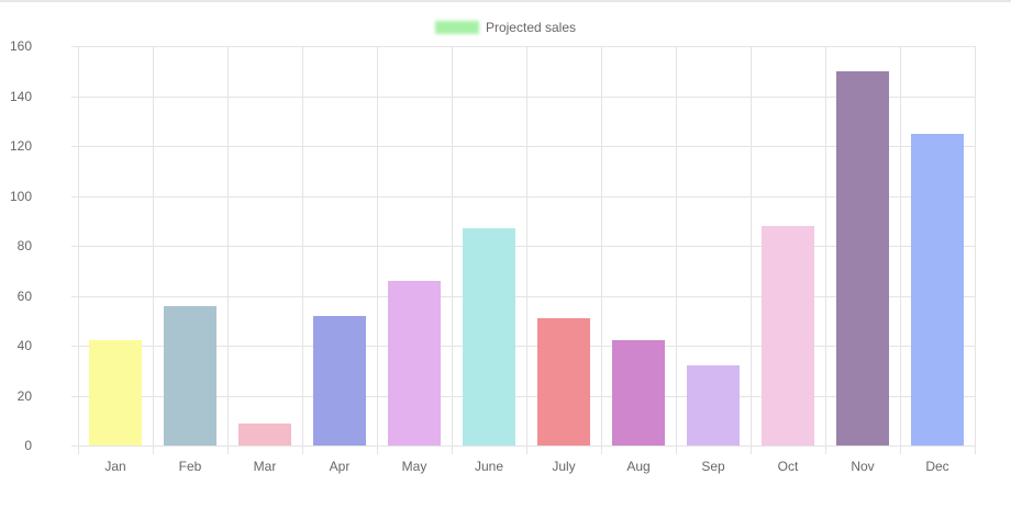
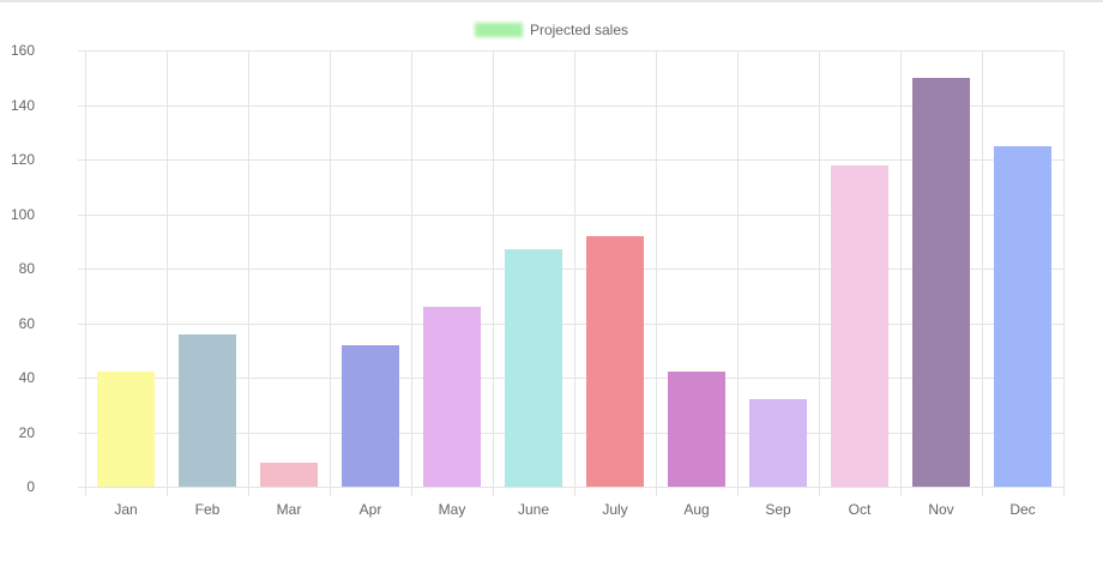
July: 51 -> 92
Oct: 88 -> 118
